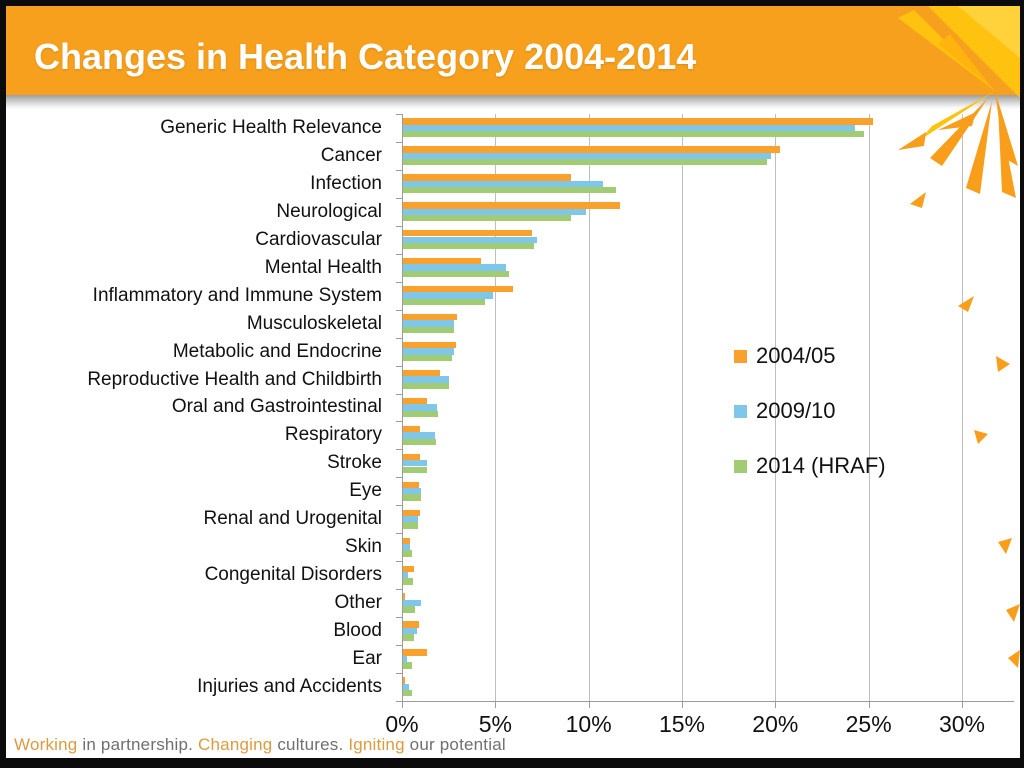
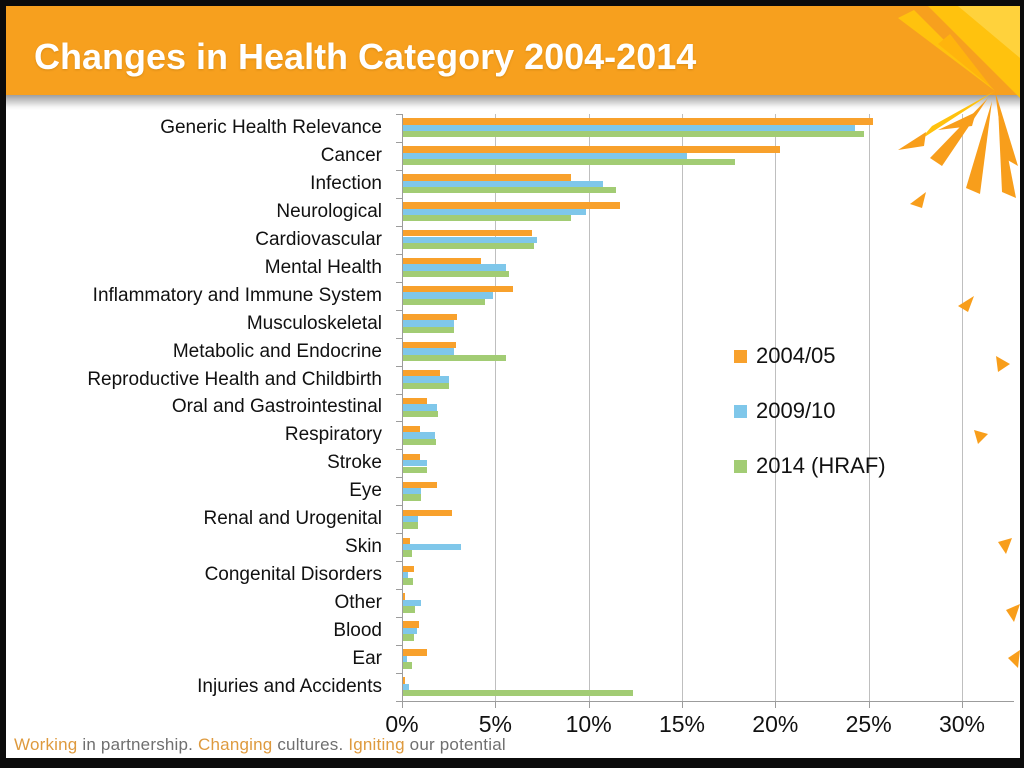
2009/10/Cancer: 19.7% -> 15.2%
2014 (HRAF)/Cancer: 19.5% -> 17.8%
2014 (HRAF)/Metabolic and Endocrine: 2.6% -> 5.5%
2004/05/Eye: 0.8% -> 1.8%
2004/05/Renal and Urogenital: 0.9% -> 2.6%
2009/10/Skin: 0.3% -> 3.1%
2014 (HRAF)/Injuries and Accidents: 0.5% -> 12.3%
